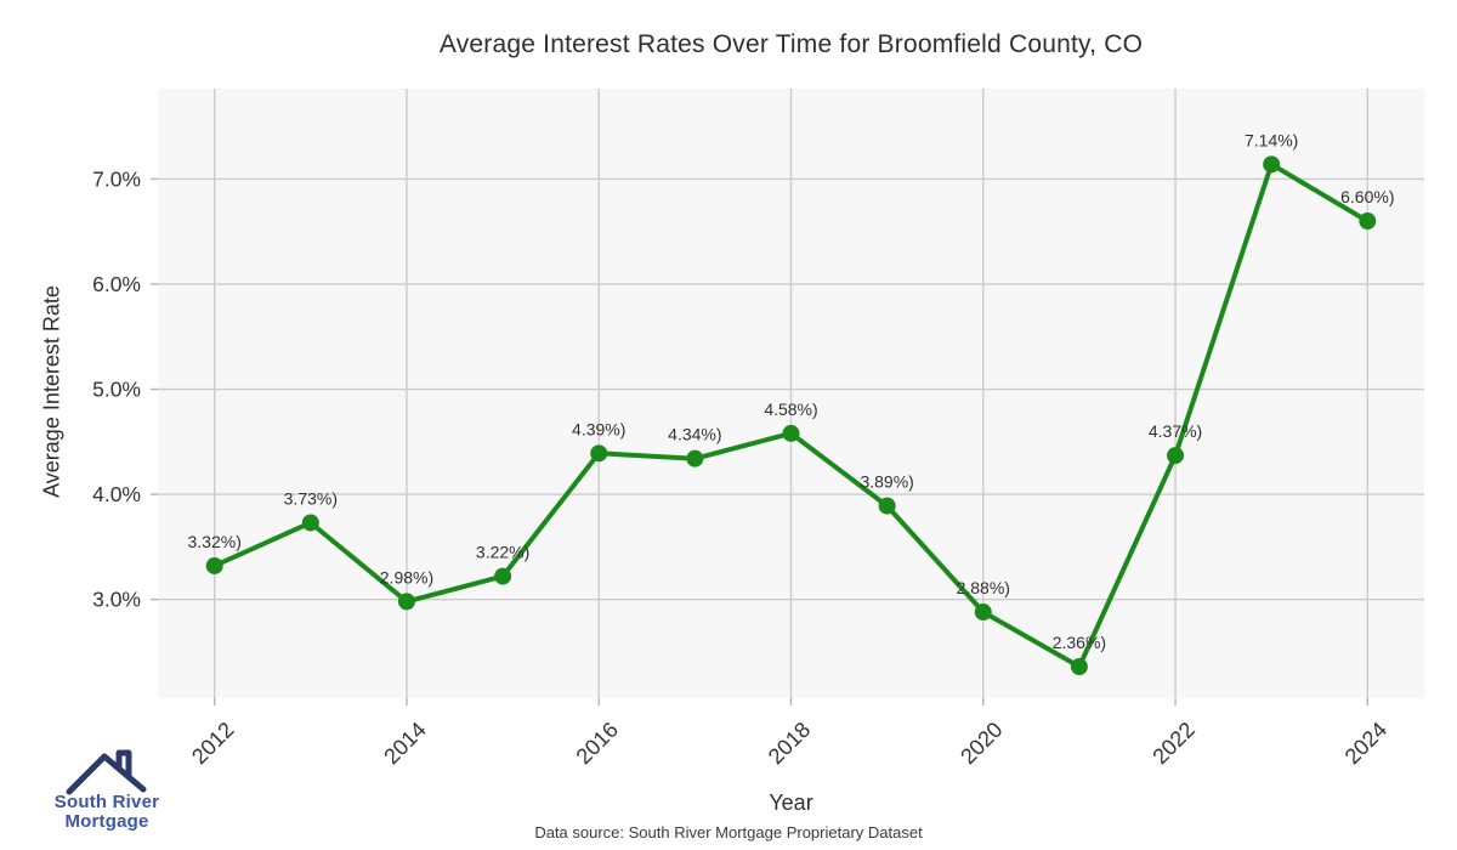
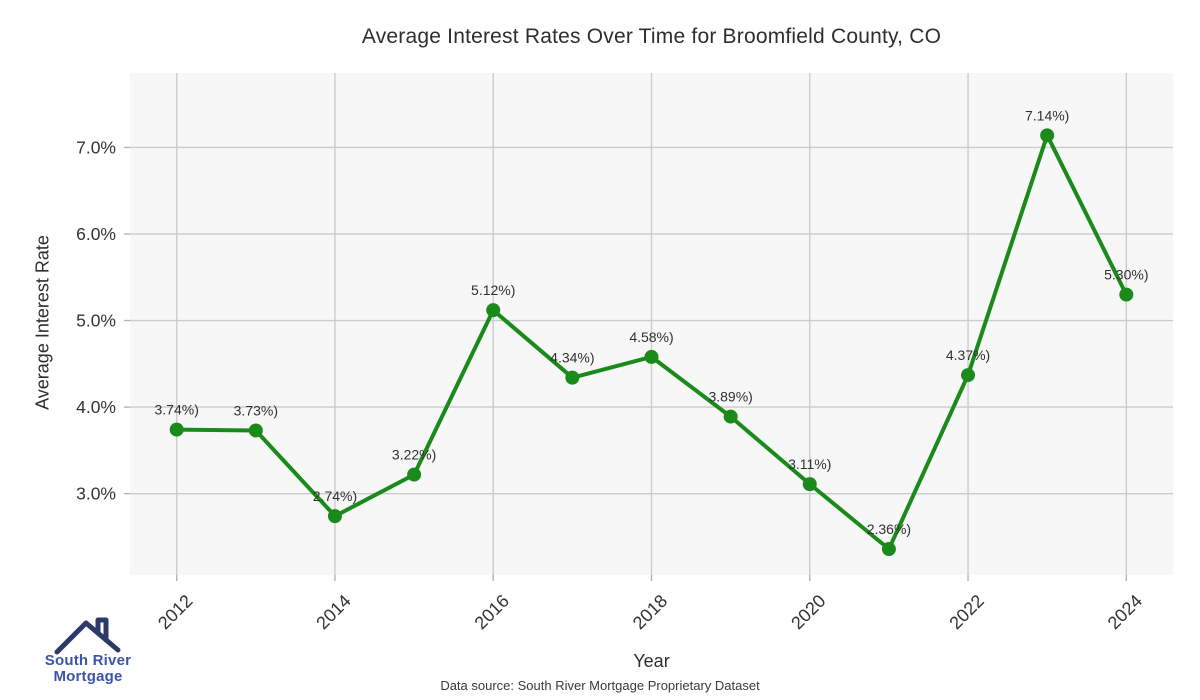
2012: 3.32% -> 3.74%
2014: 2.98% -> 2.74%
2016: 4.39% -> 5.12%
2020: 2.88% -> 3.11%
2024: 6.60% -> 5.30%
